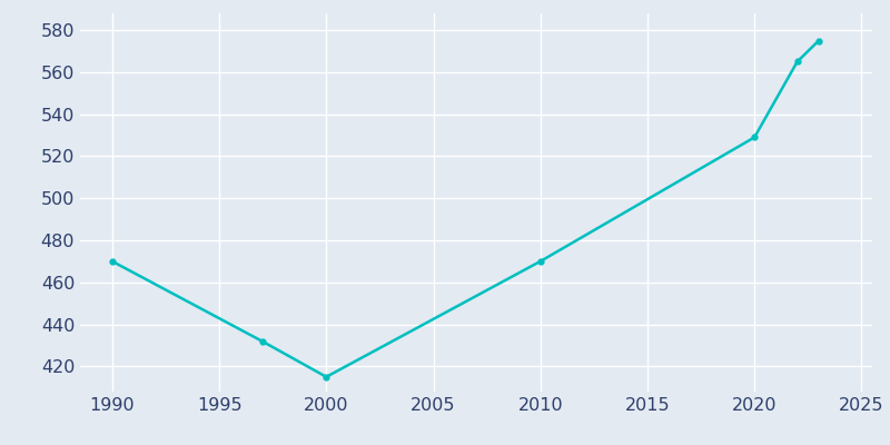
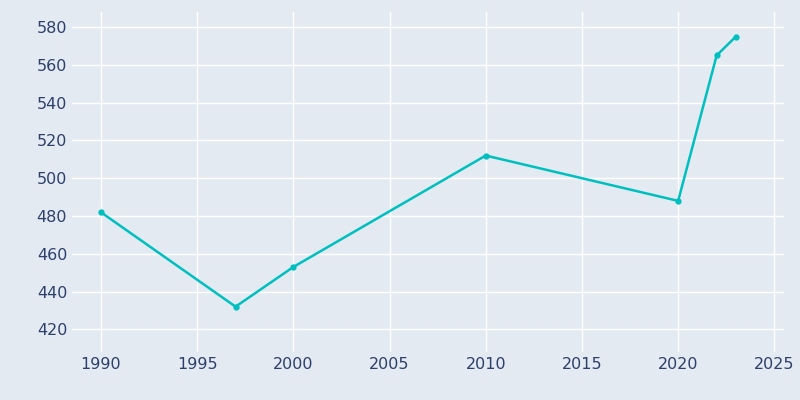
1990: 470 -> 482
2000: 415 -> 453
2010: 470 -> 512
2020: 529 -> 488
